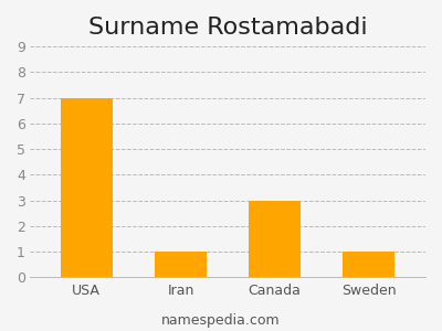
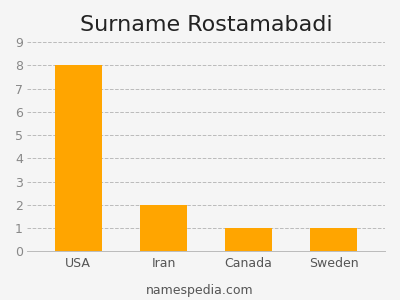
USA: 7 -> 8
Iran: 1 -> 2
Canada: 3 -> 1
